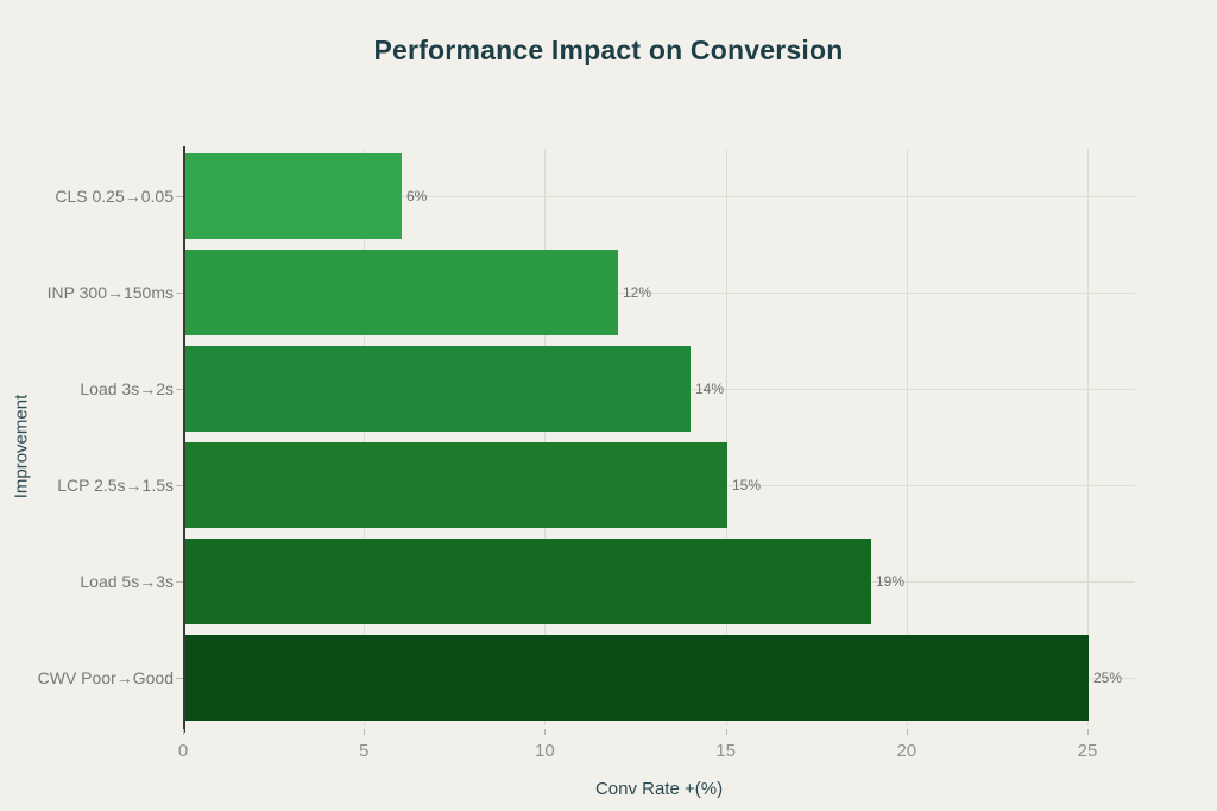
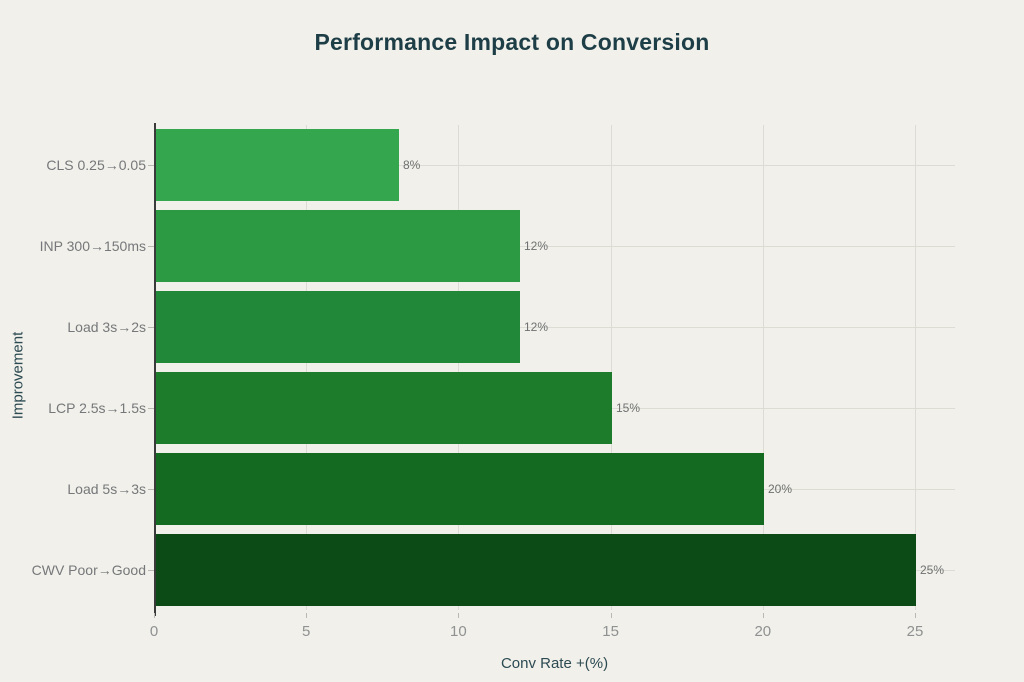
CLS 0.25→0.05: 6% -> 8%
Load 3s→2s: 14% -> 12%
Load 5s→3s: 19% -> 20%
